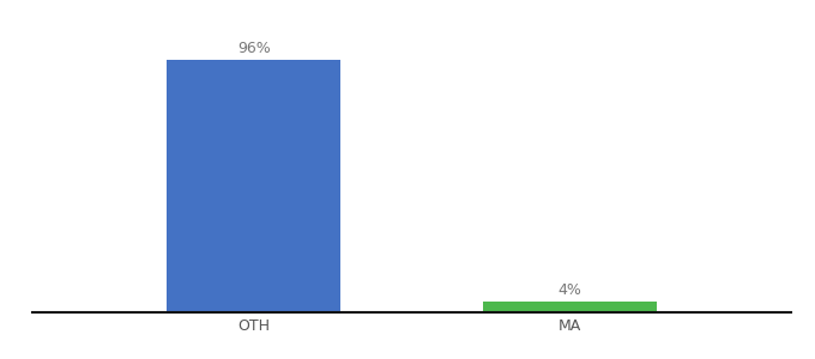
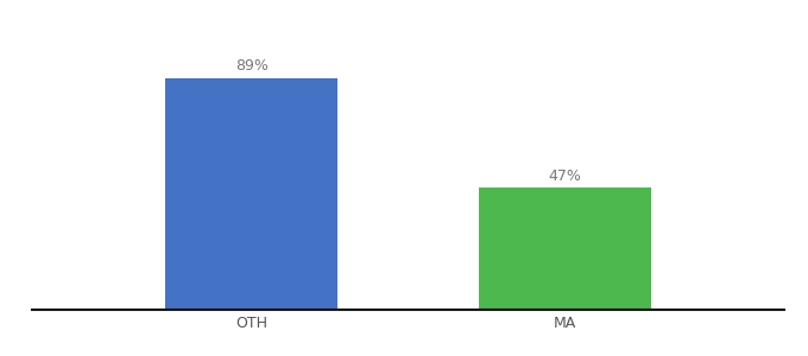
OTH: 96% -> 89%
MA: 4% -> 47%
